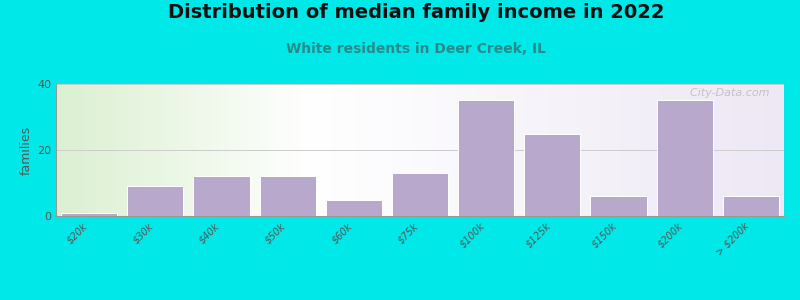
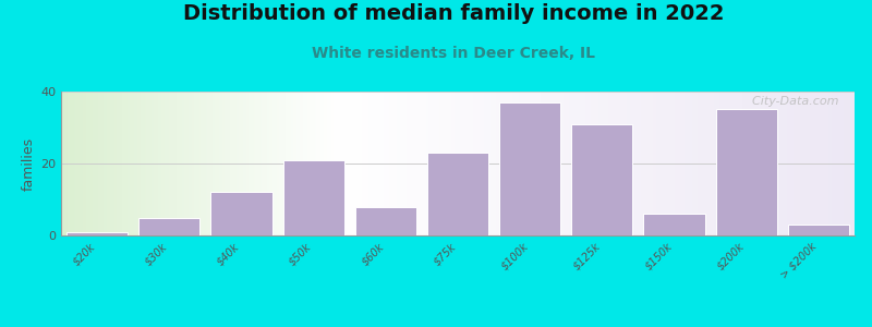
$30k: 9 -> 5
$50k: 12 -> 21
$60k: 5 -> 8
$75k: 13 -> 23
$100k: 35 -> 37
$125k: 25 -> 31
> $200k: 6 -> 3
